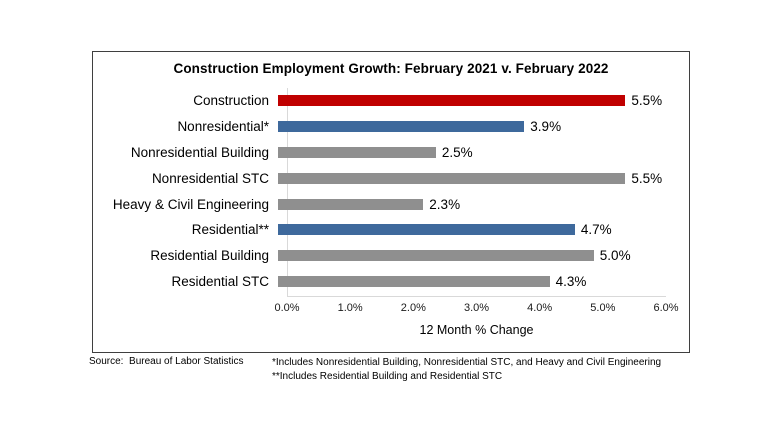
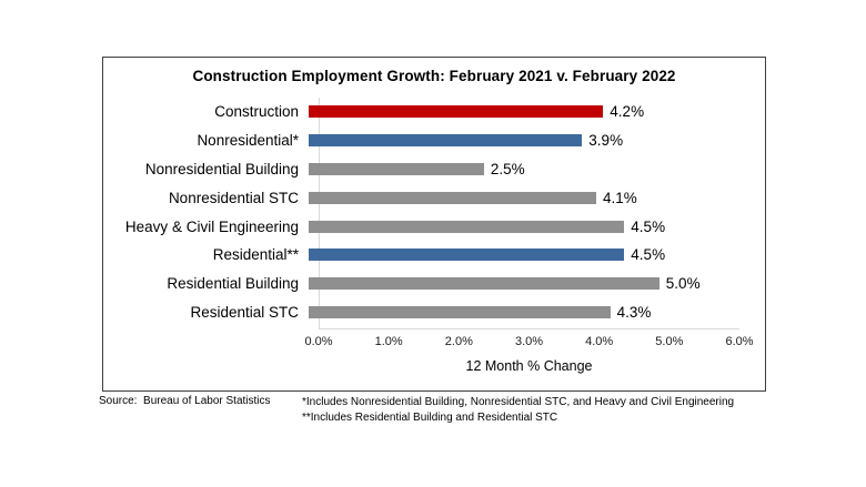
Construction: 5.5% -> 4.2%
Nonresidential STC: 5.5% -> 4.1%
Heavy & Civil Engineering: 2.3% -> 4.5%
Residential**: 4.7% -> 4.5%
